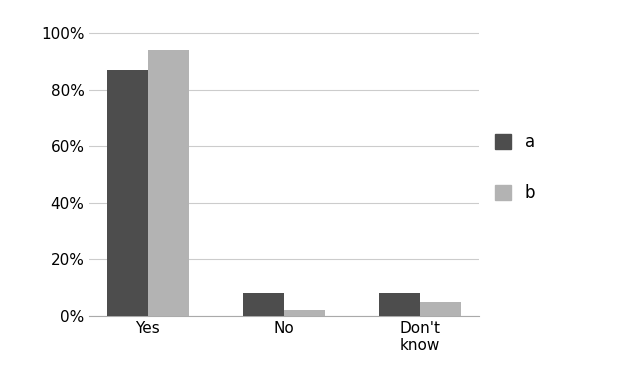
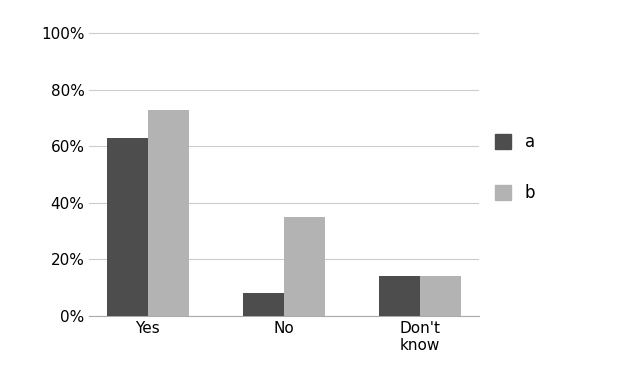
a/Yes: 87% -> 63%
b/Yes: 94% -> 73%
b/No: 2% -> 35%
a/Don't know: 8% -> 14%
b/Don't know: 5% -> 14%
